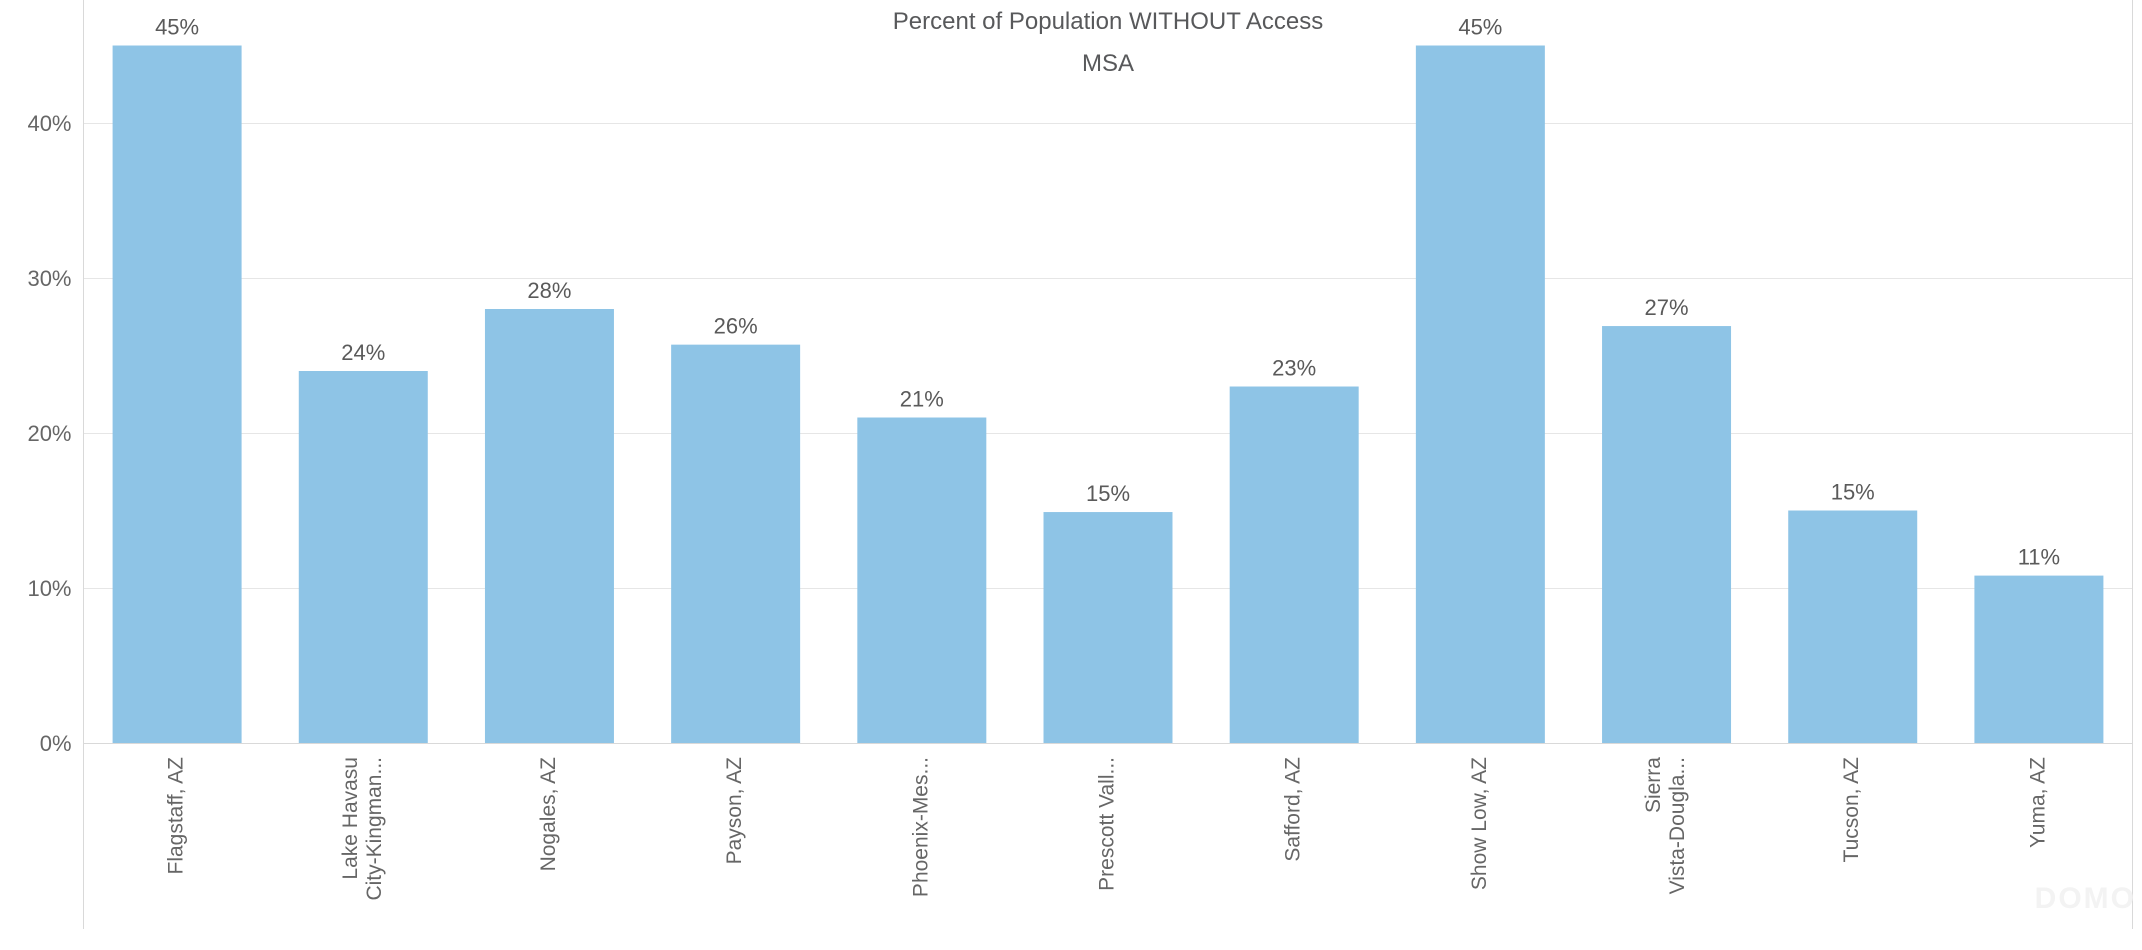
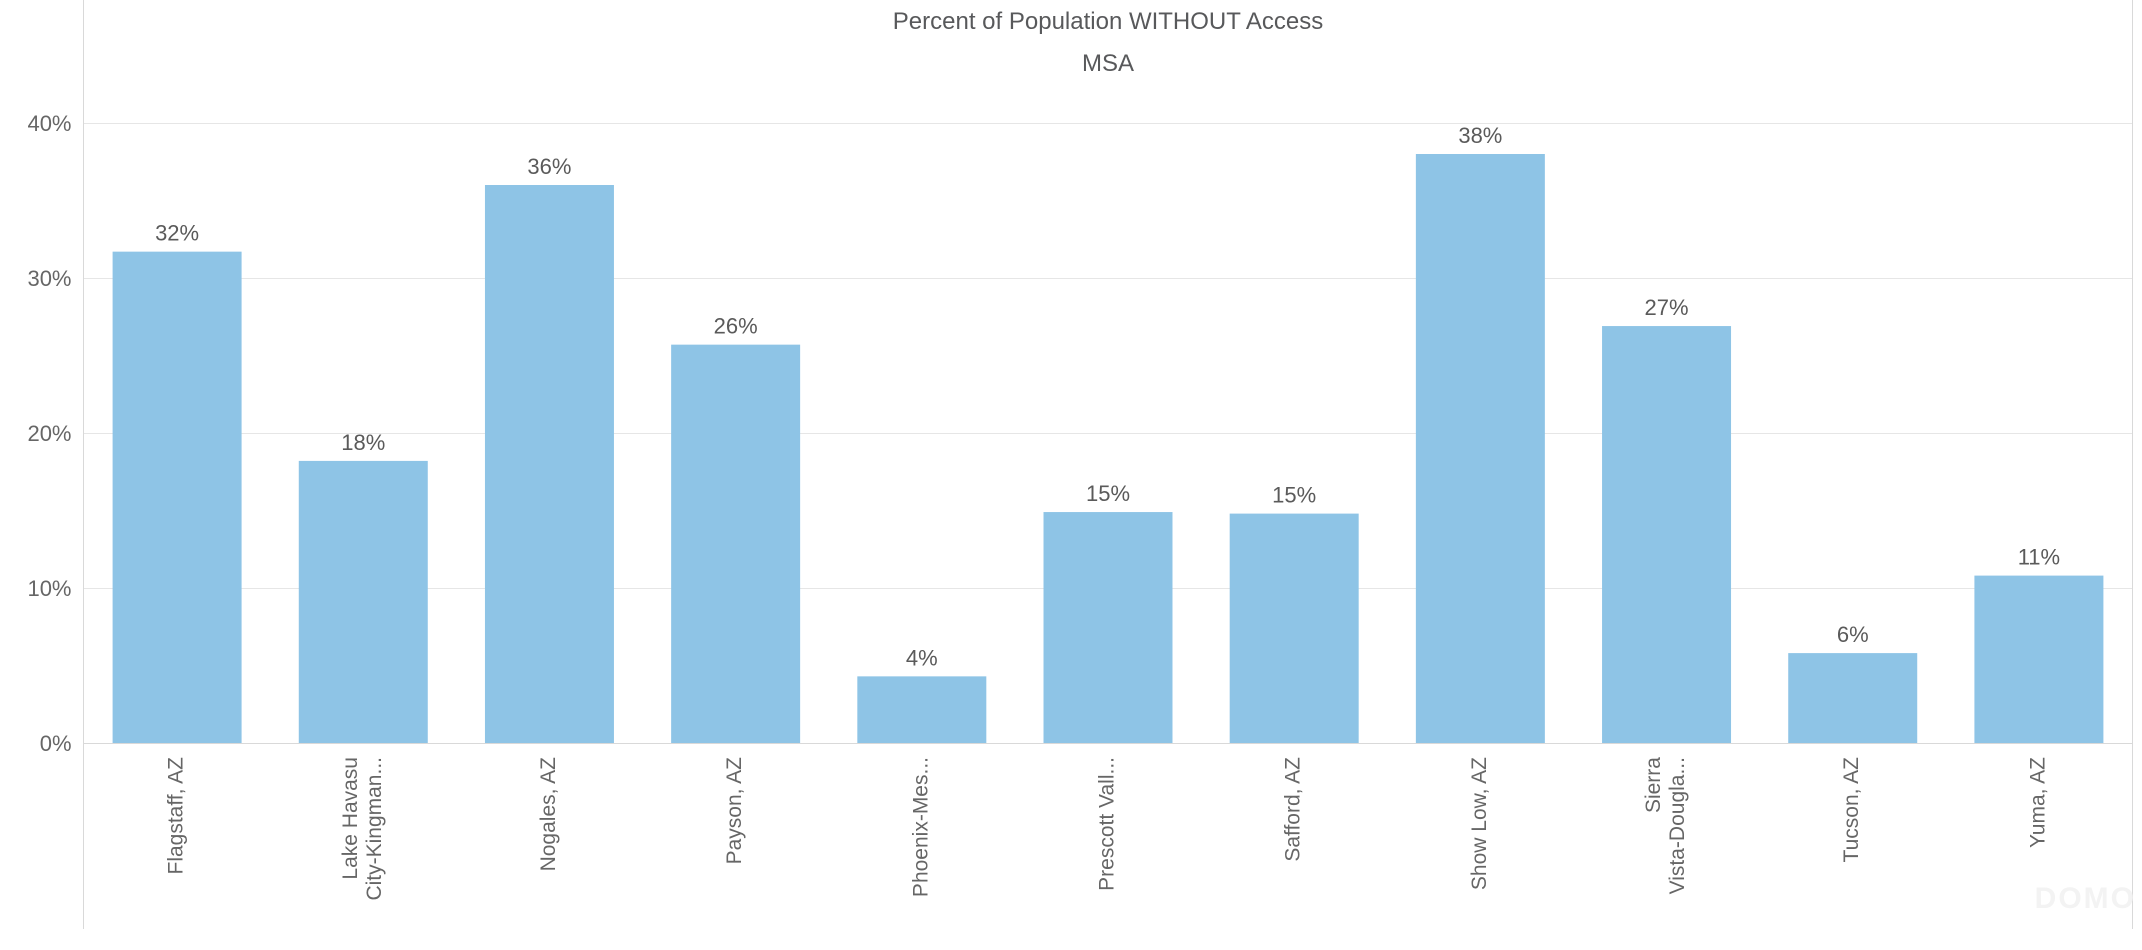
Flagstaff, AZ: 45% -> 32%
Lake Havasu City-Kingman...: 24% -> 18%
Nogales, AZ: 28% -> 36%
Phoenix-Mes...: 21% -> 4%
Safford, AZ: 23% -> 15%
Show Low, AZ: 45% -> 38%
Tucson, AZ: 15% -> 6%
